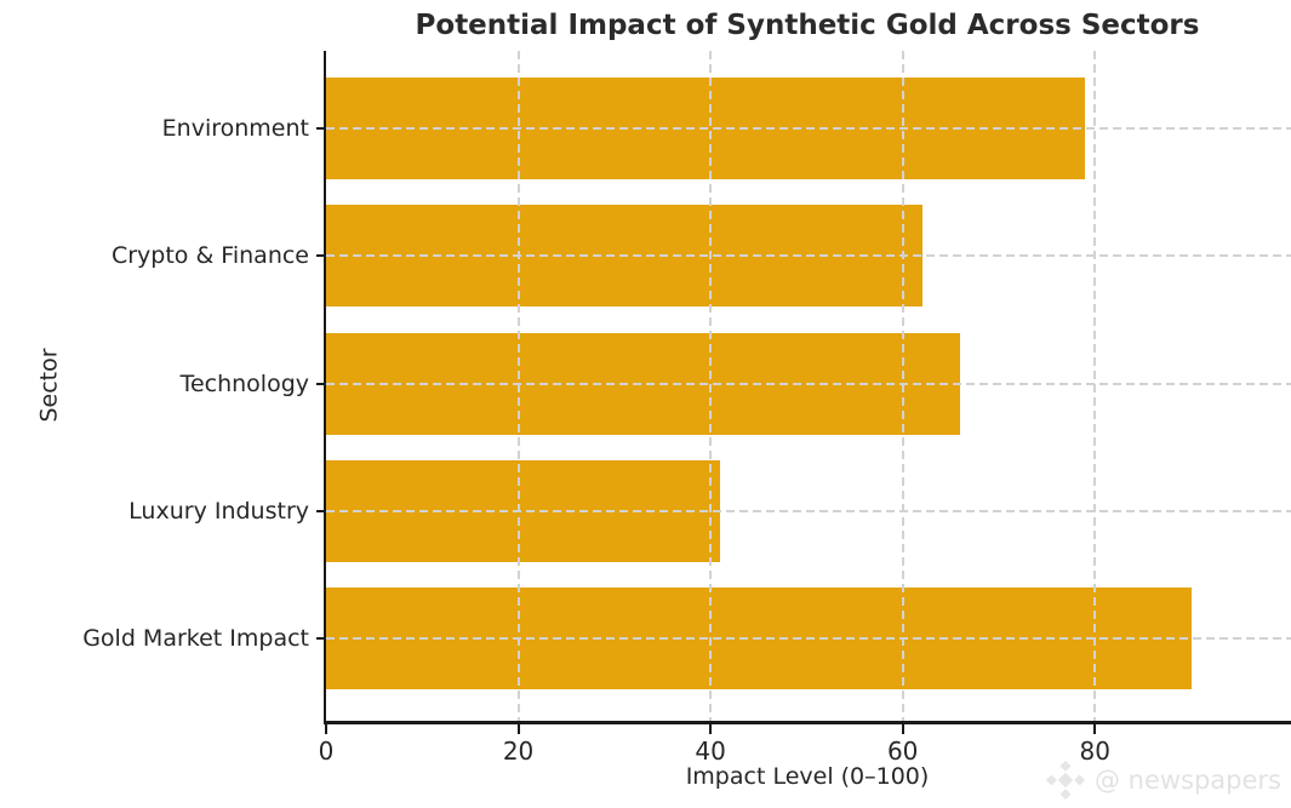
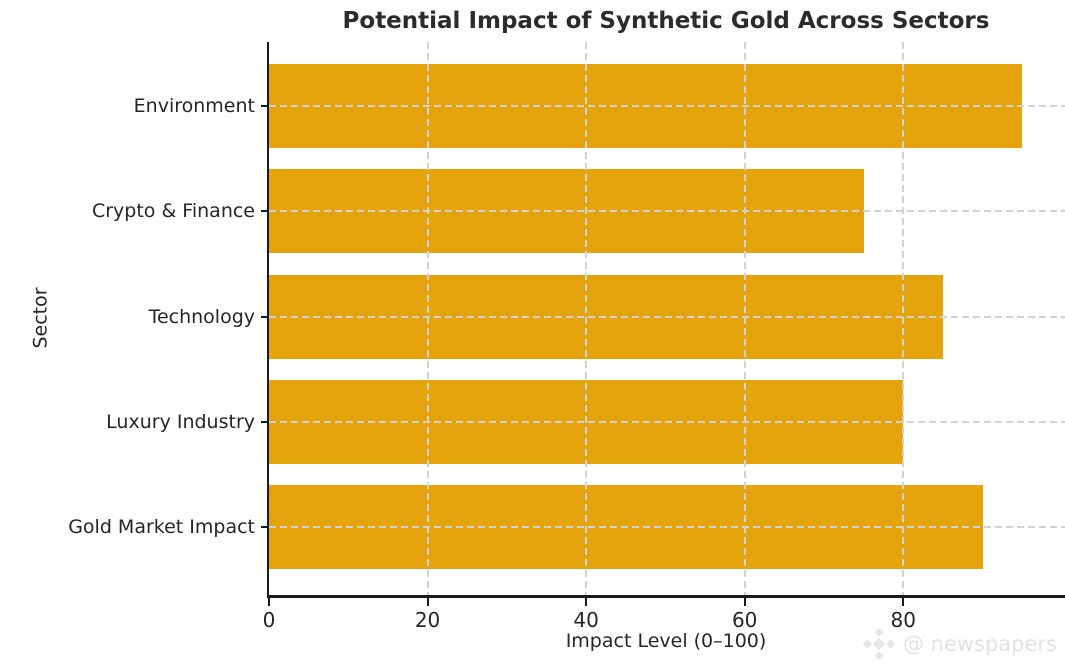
Environment: 79 -> 95
Crypto & Finance: 62 -> 75
Technology: 66 -> 85
Luxury Industry: 41 -> 80
